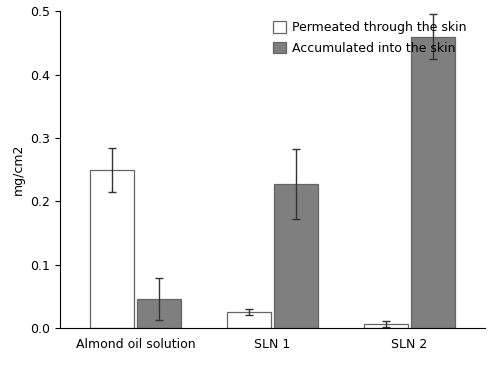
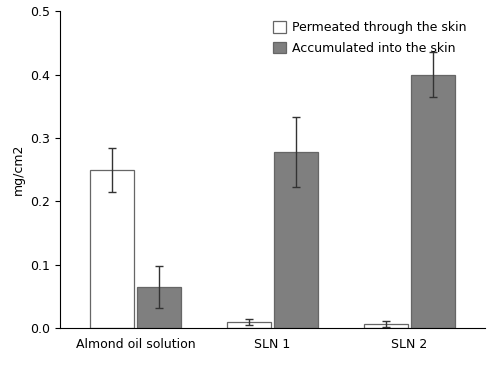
Accumulated into the skin/Almond oil solution: 0.046 -> 0.065
Permeated through the skin/SLN 1: 0.026 -> 0.010
Accumulated into the skin/SLN 1: 0.228 -> 0.278
Accumulated into the skin/SLN 2: 0.460 -> 0.400
